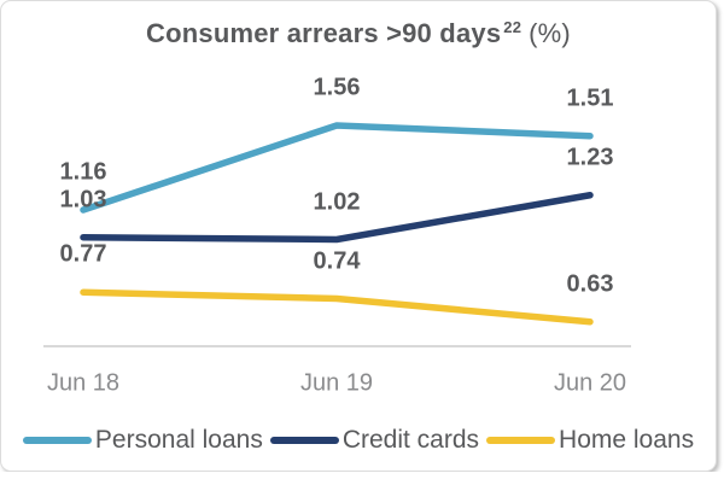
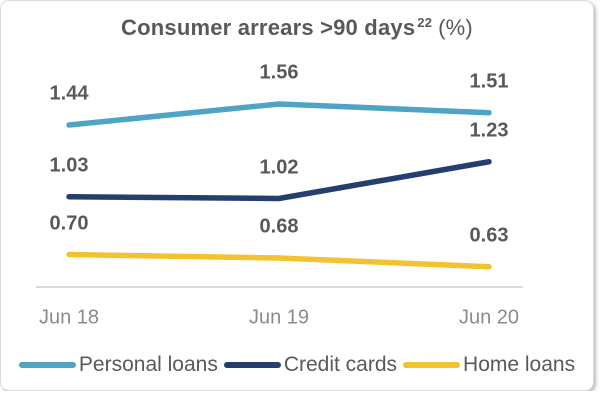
Personal loans/Jun 18: 1.16 -> 1.44
Home loans/Jun 18: 0.77 -> 0.70
Home loans/Jun 19: 0.74 -> 0.68
